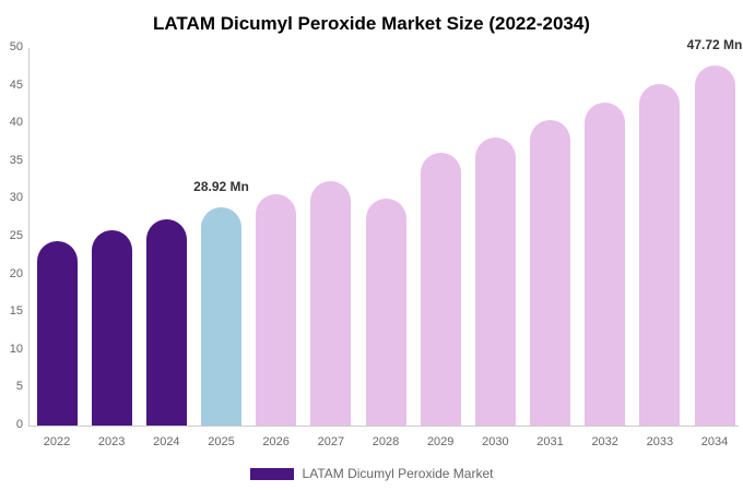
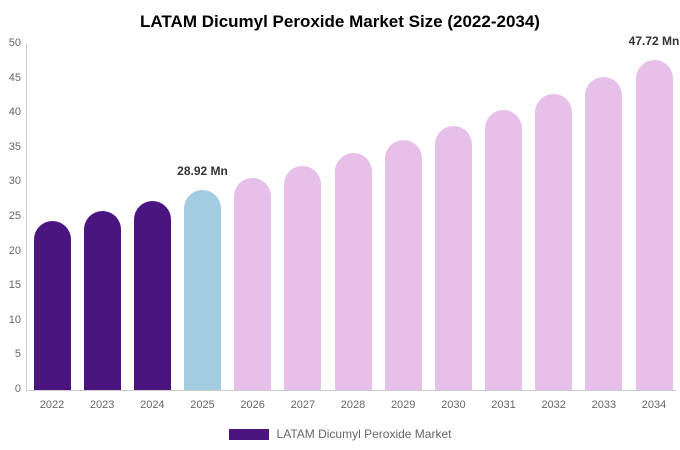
2028: 30 -> 34
